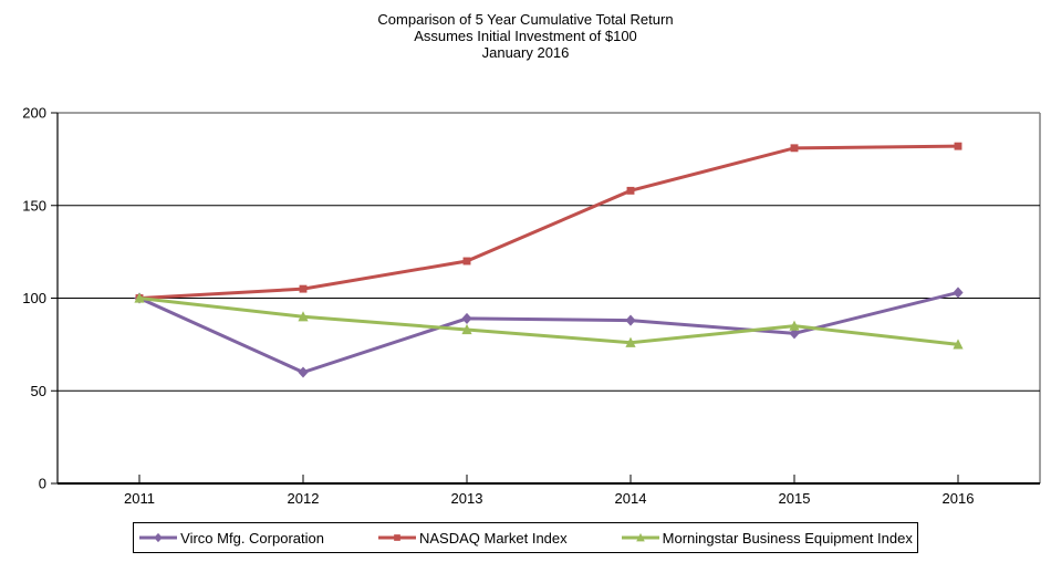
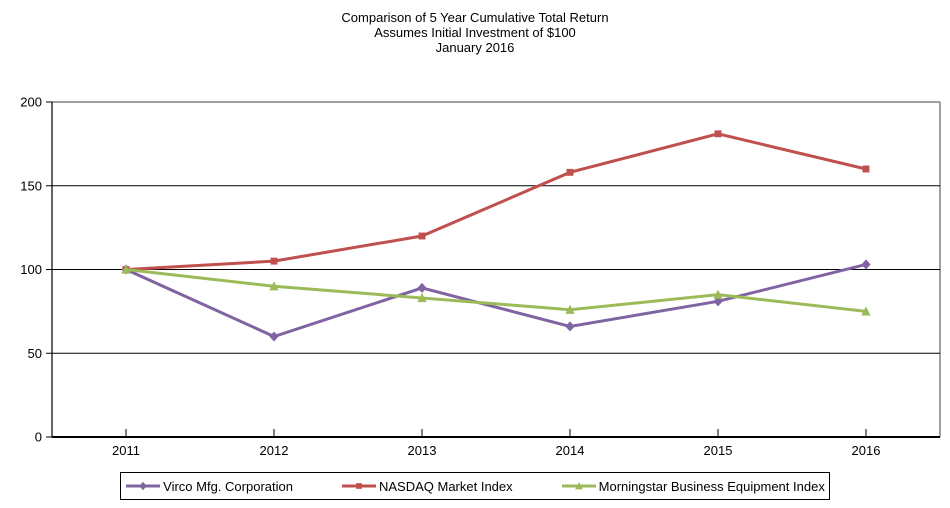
Virco Mfg. Corporation/2014: 88 -> 66
NASDAQ Market Index/2016: 182 -> 160
